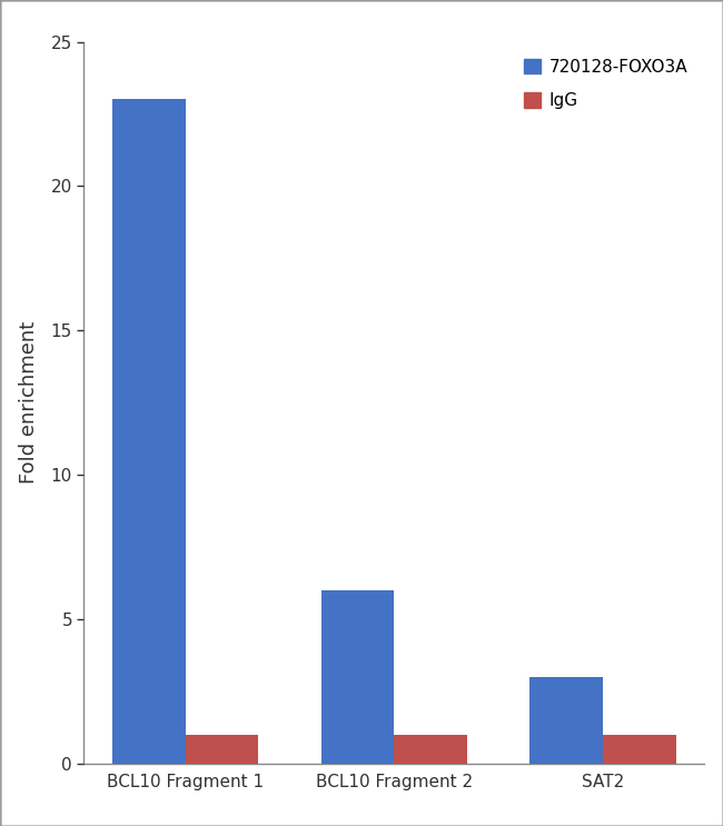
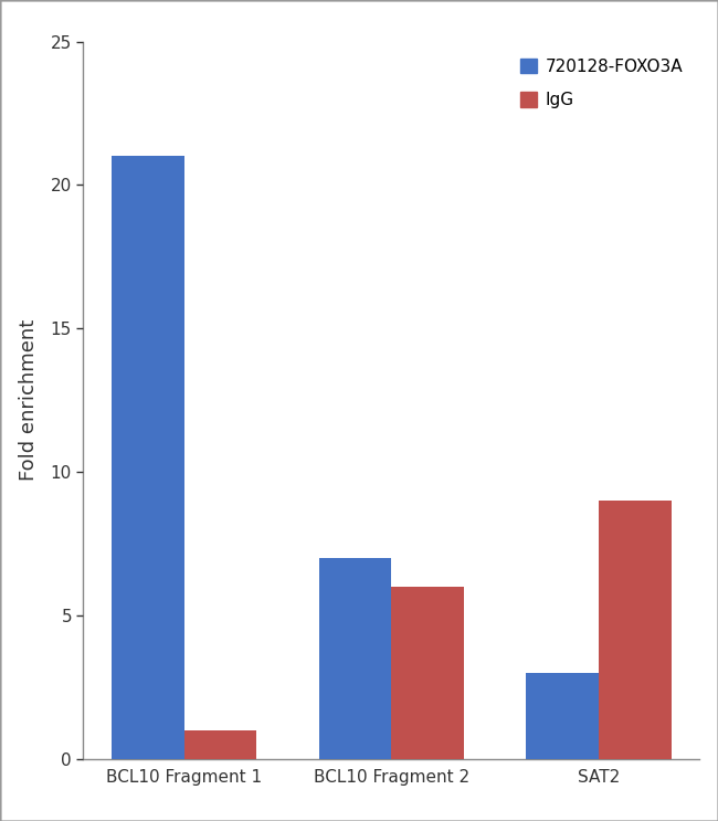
720128-FOXO3A/BCL10 Fragment 1: 23 -> 21
720128-FOXO3A/BCL10 Fragment 2: 6 -> 7
IgG/BCL10 Fragment 2: 1 -> 6
IgG/SAT2: 1 -> 9
